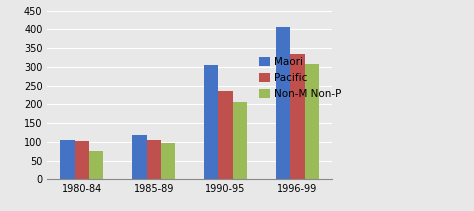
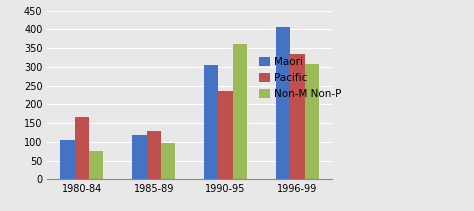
Pacific/1980-84: 102 -> 165
Pacific/1985-89: 105 -> 130
Non-M Non-P/1990-95: 207 -> 360
